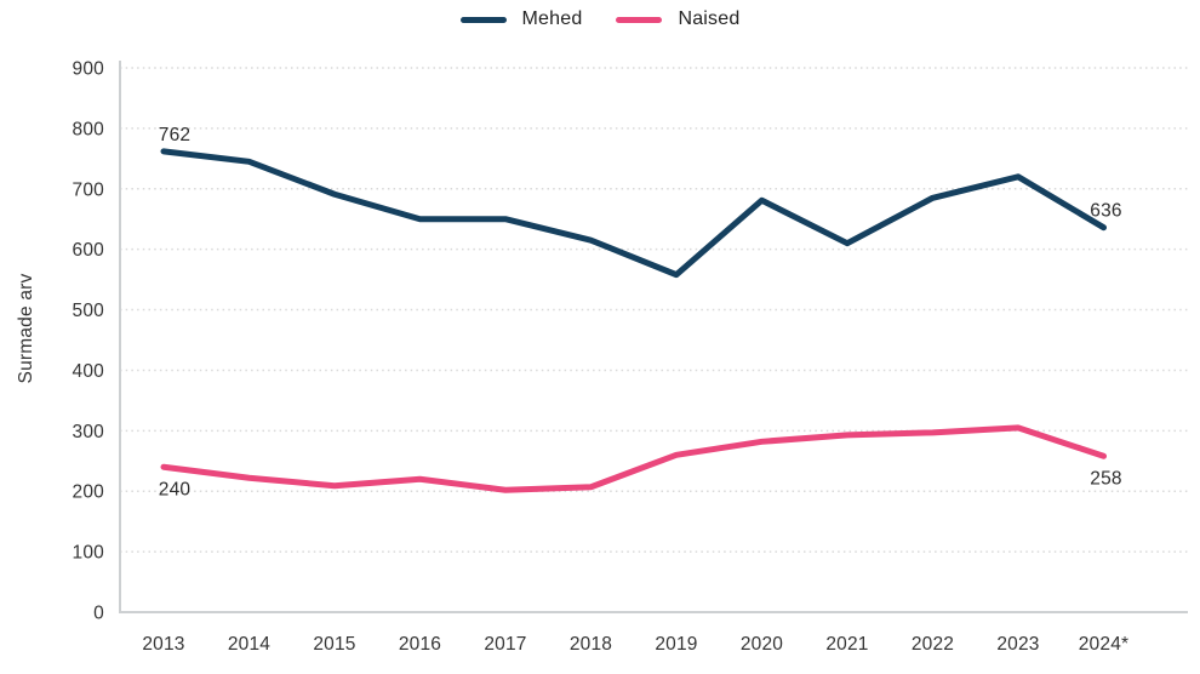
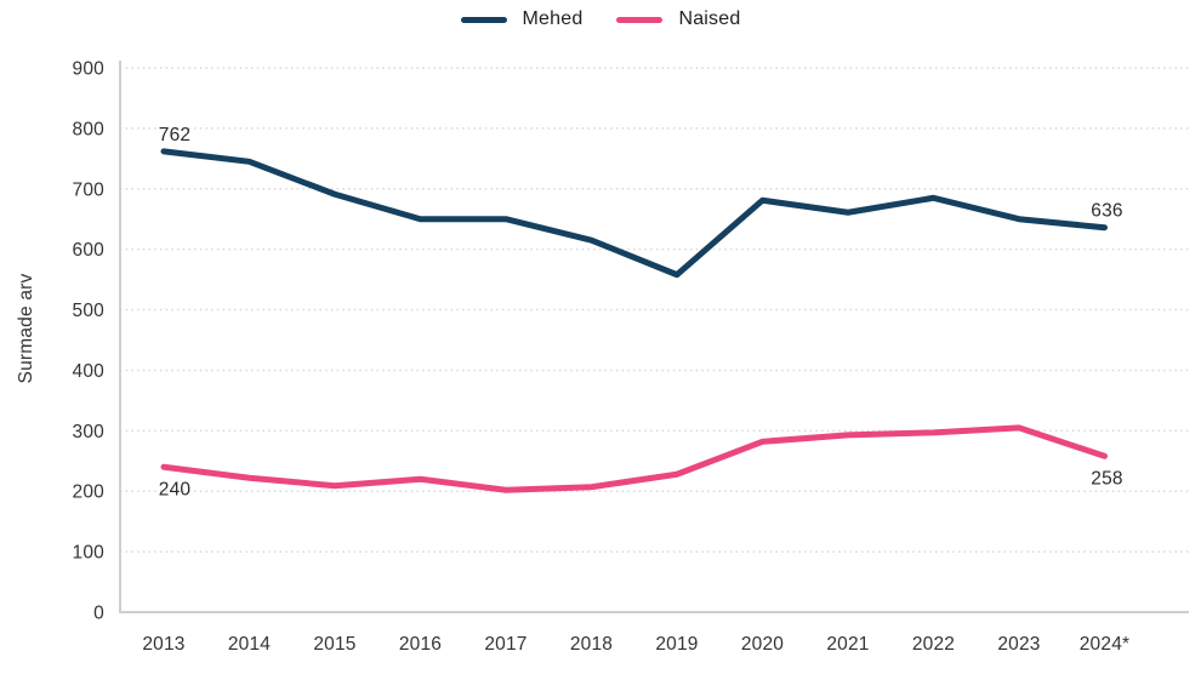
Naised/2019: 260 -> 230
Mehed/2021: 610 -> 660
Mehed/2023: 720 -> 650
